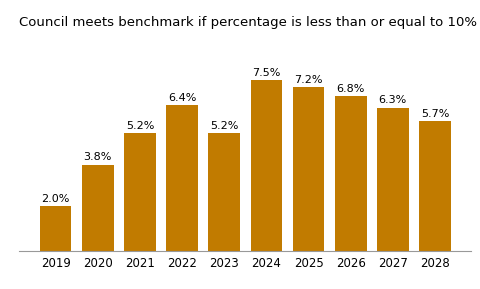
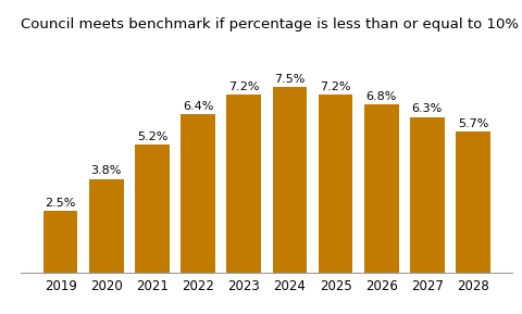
2019: 2.0% -> 2.5%
2023: 5.2% -> 7.2%
